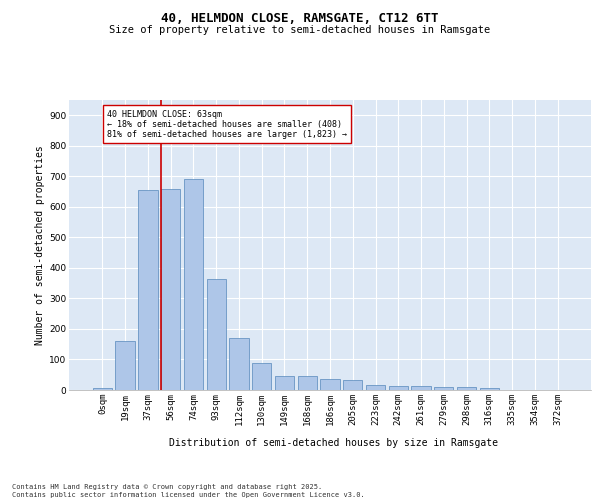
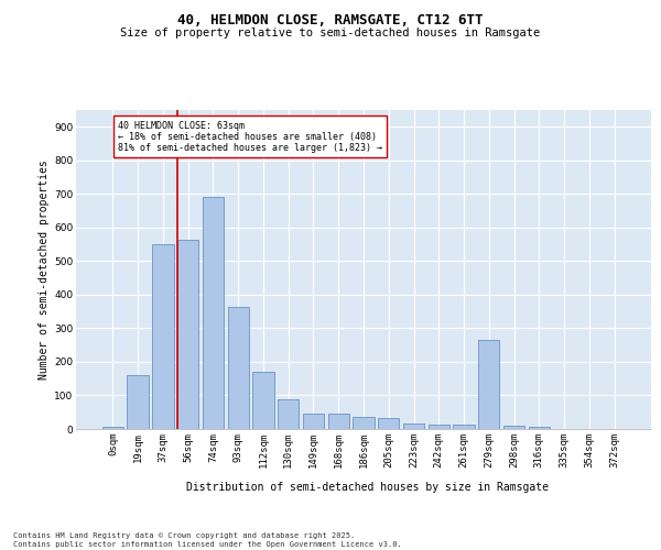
37sqm: 655 -> 550
56sqm: 660 -> 565
279sqm: 10 -> 265
